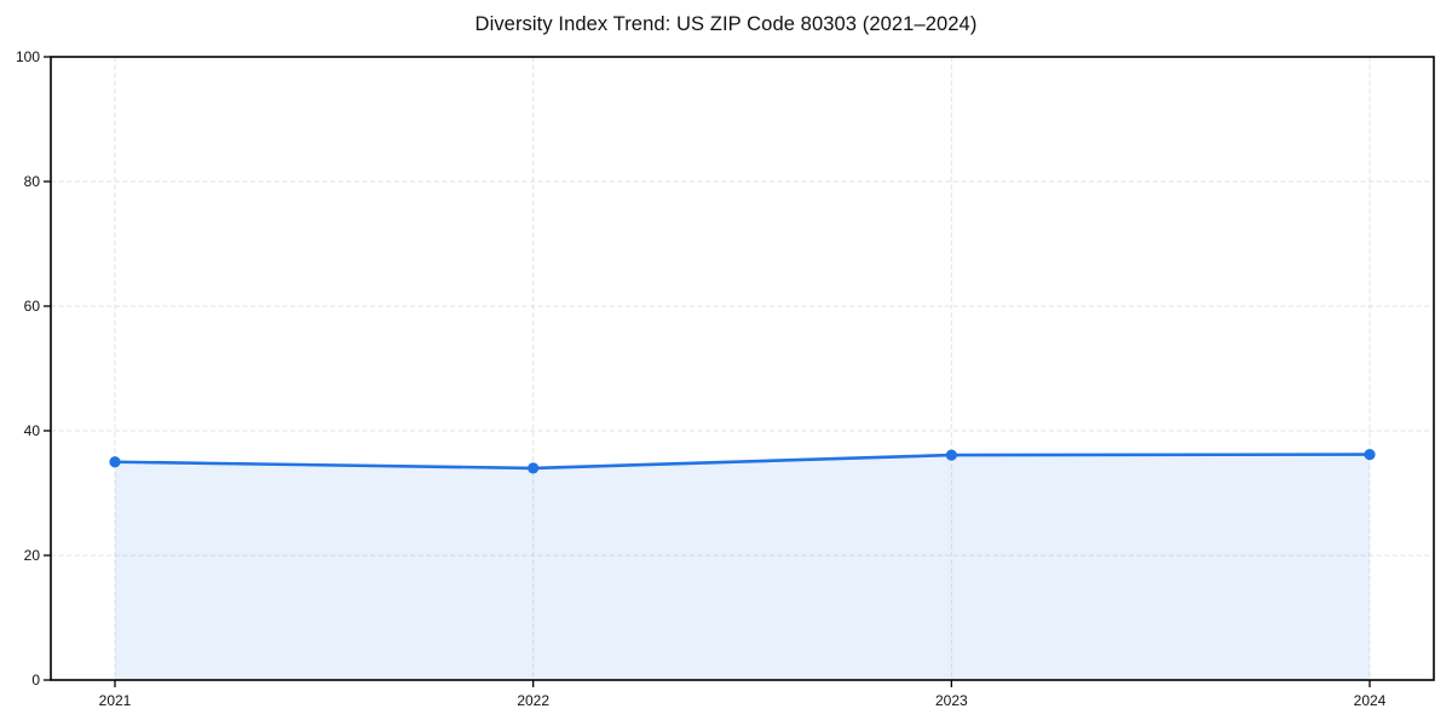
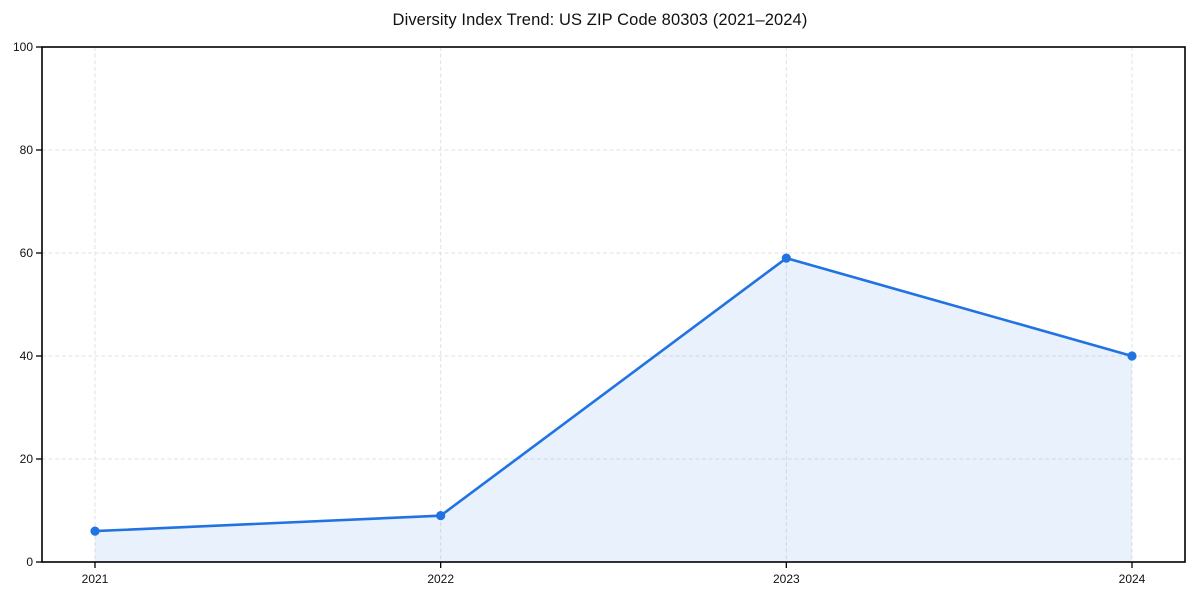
2021: 35 -> 6
2022: 34 -> 9
2023: 36 -> 59
2024: 36 -> 40
